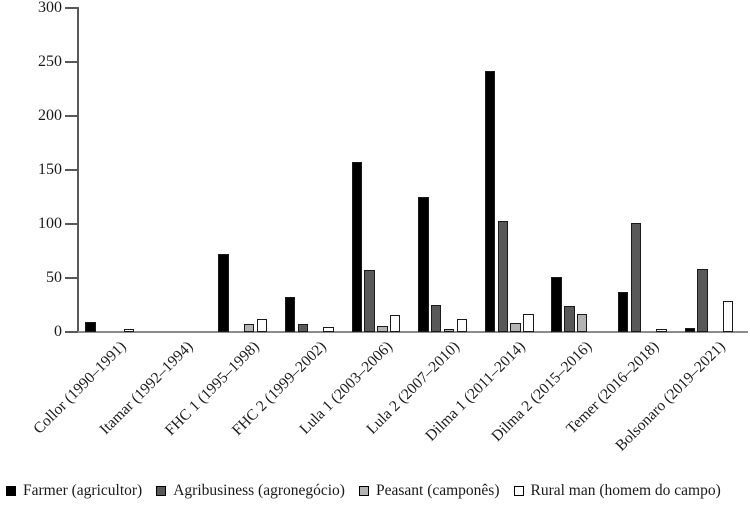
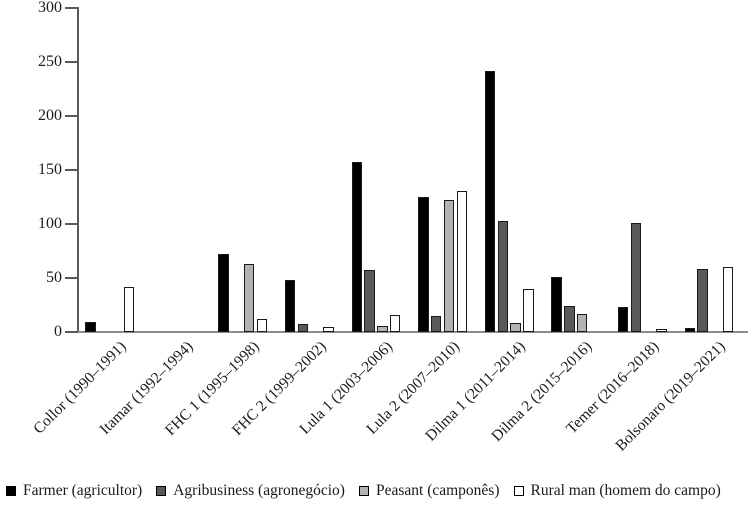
Rural man (homem do campo)/Collor (1990–1991): 3 -> 42
Peasant (camponês)/FHC 1 (1995–1998): 7 -> 63
Farmer (agricultor)/FHC 2 (1999–2002): 32 -> 48
Agribusiness (agronegócio)/Lula 2 (2007–2010): 25 -> 15
Peasant (camponês)/Lula 2 (2007–2010): 3 -> 122
Rural man (homem do campo)/Lula 2 (2007–2010): 12 -> 131
Rural man (homem do campo)/Dilma 1 (2011–2014): 17 -> 40
Farmer (agricultor)/Temer (2016–2018): 37 -> 23
Rural man (homem do campo)/Bolsonaro (2019–2021): 29 -> 60
